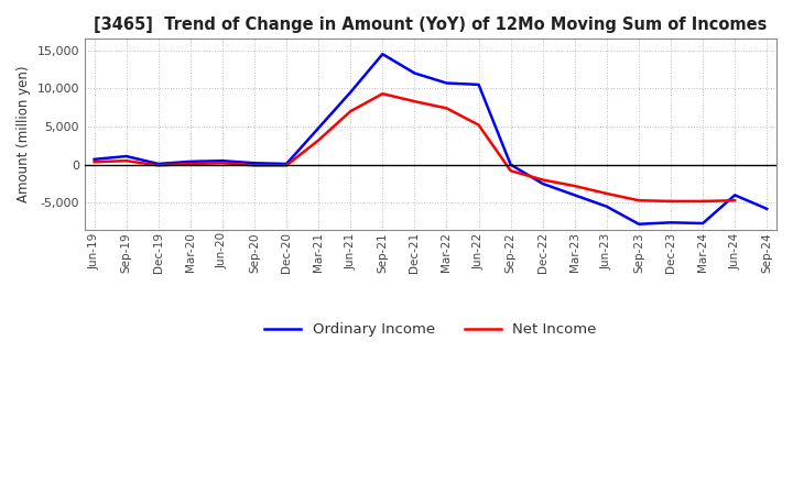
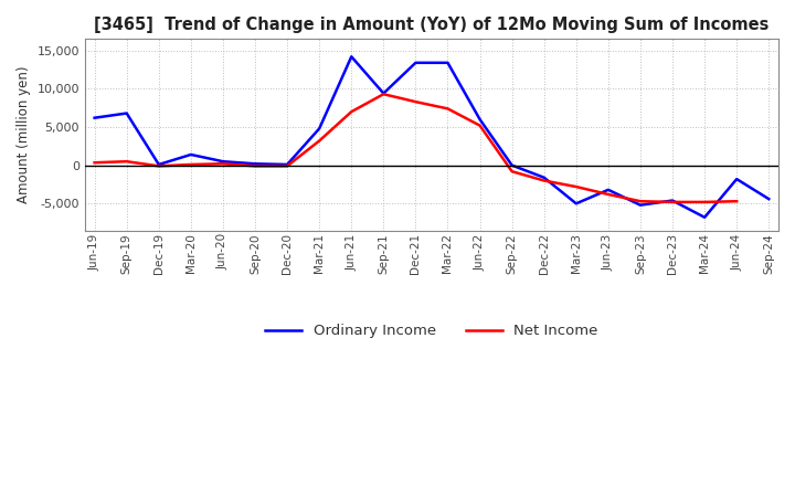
Ordinary Income/Jun-19: 700 -> 6,200
Ordinary Income/Sep-19: 1,100 -> 6,800
Ordinary Income/Mar-20: 400 -> 1,400
Ordinary Income/Jun-21: 9,500 -> 14,200
Ordinary Income/Sep-21: 14,500 -> 9,400
Ordinary Income/Dec-21: 12,000 -> 13,400
Ordinary Income/Mar-22: 10,700 -> 13,400
Ordinary Income/Jun-22: 10,500 -> 6,000
Ordinary Income/Dec-22: -2,500 -> -1,600
Ordinary Income/Mar-23: -4,000 -> -5,000
Ordinary Income/Jun-23: -5,500 -> -3,200
Ordinary Income/Sep-23: -7,800 -> -5,200
Ordinary Income/Dec-23: -7,600 -> -4,600
Ordinary Income/Mar-24: -7,700 -> -6,800
Ordinary Income/Jun-24: -4,000 -> -1,800
Ordinary Income/Sep-24: -5,800 -> -4,400
